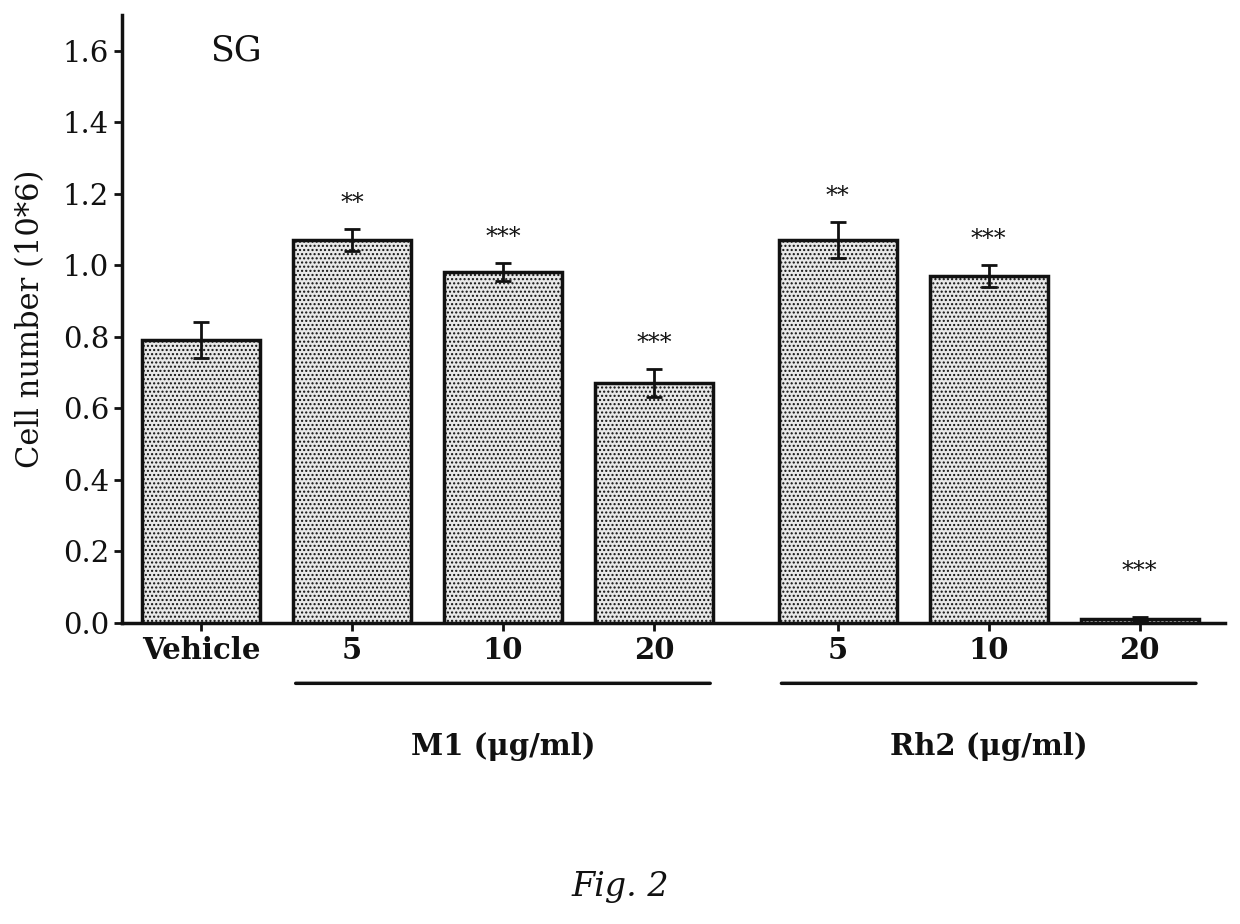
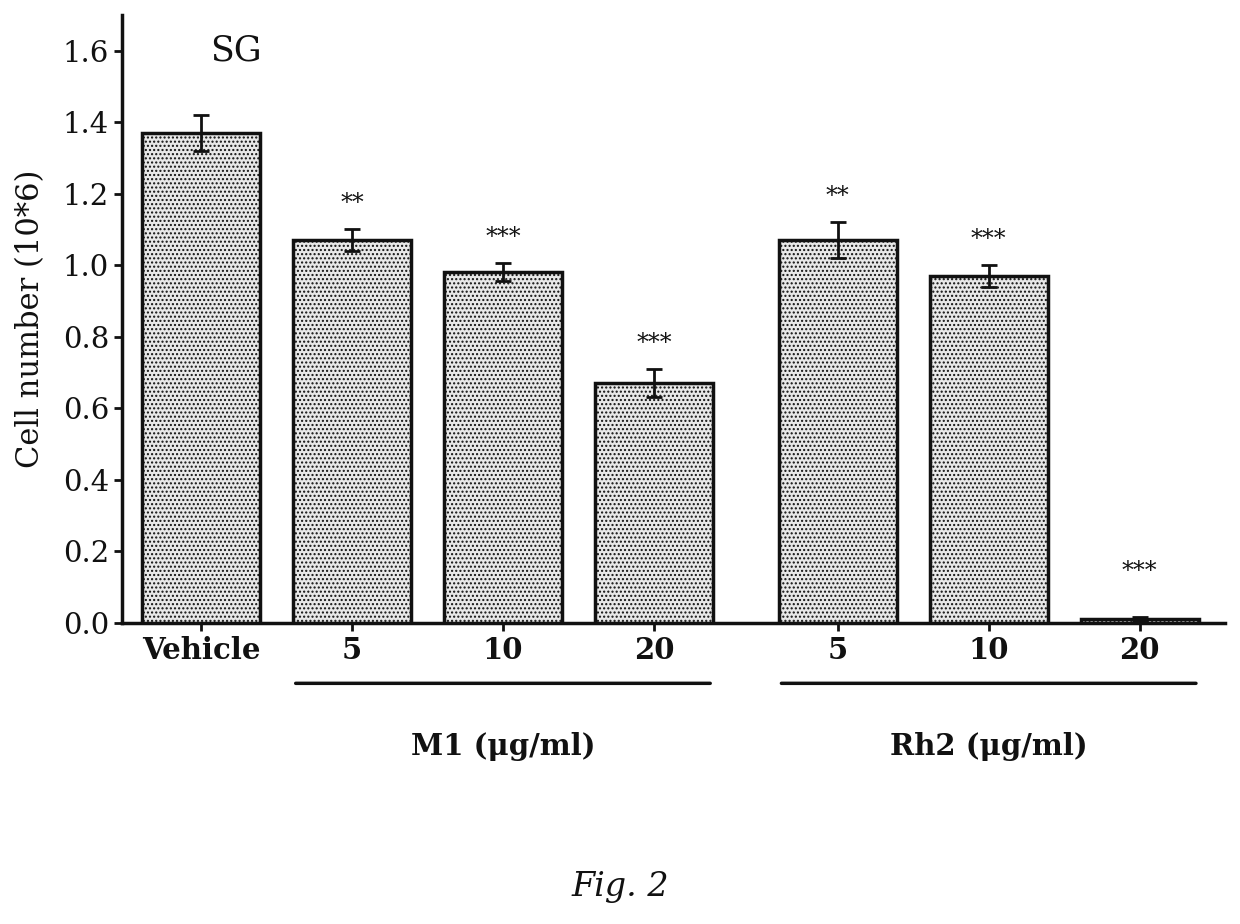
Vehicle: 0.79 -> 1.37
